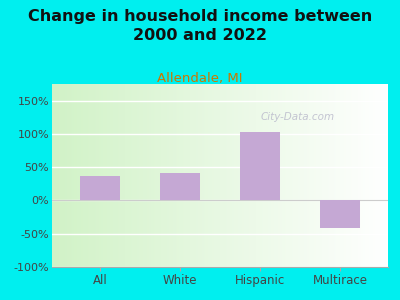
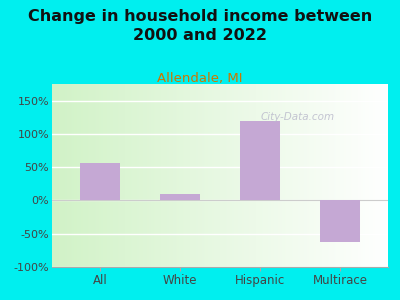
All: 37% -> 56%
White: 42% -> 10%
Hispanic: 103% -> 120%
Multirace: -42% -> -62%
